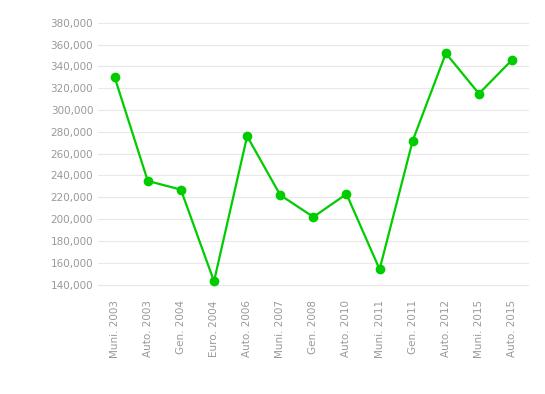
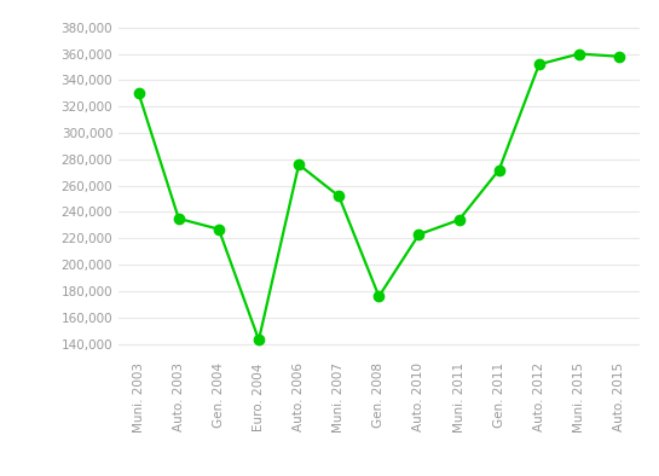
Muni. 2007: 222,000 -> 252,000
Gen. 2008: 202,000 -> 176,000
Muni. 2011: 154,000 -> 234,000
Muni. 2015: 315,000 -> 360,000
Auto. 2015: 346,000 -> 358,000
